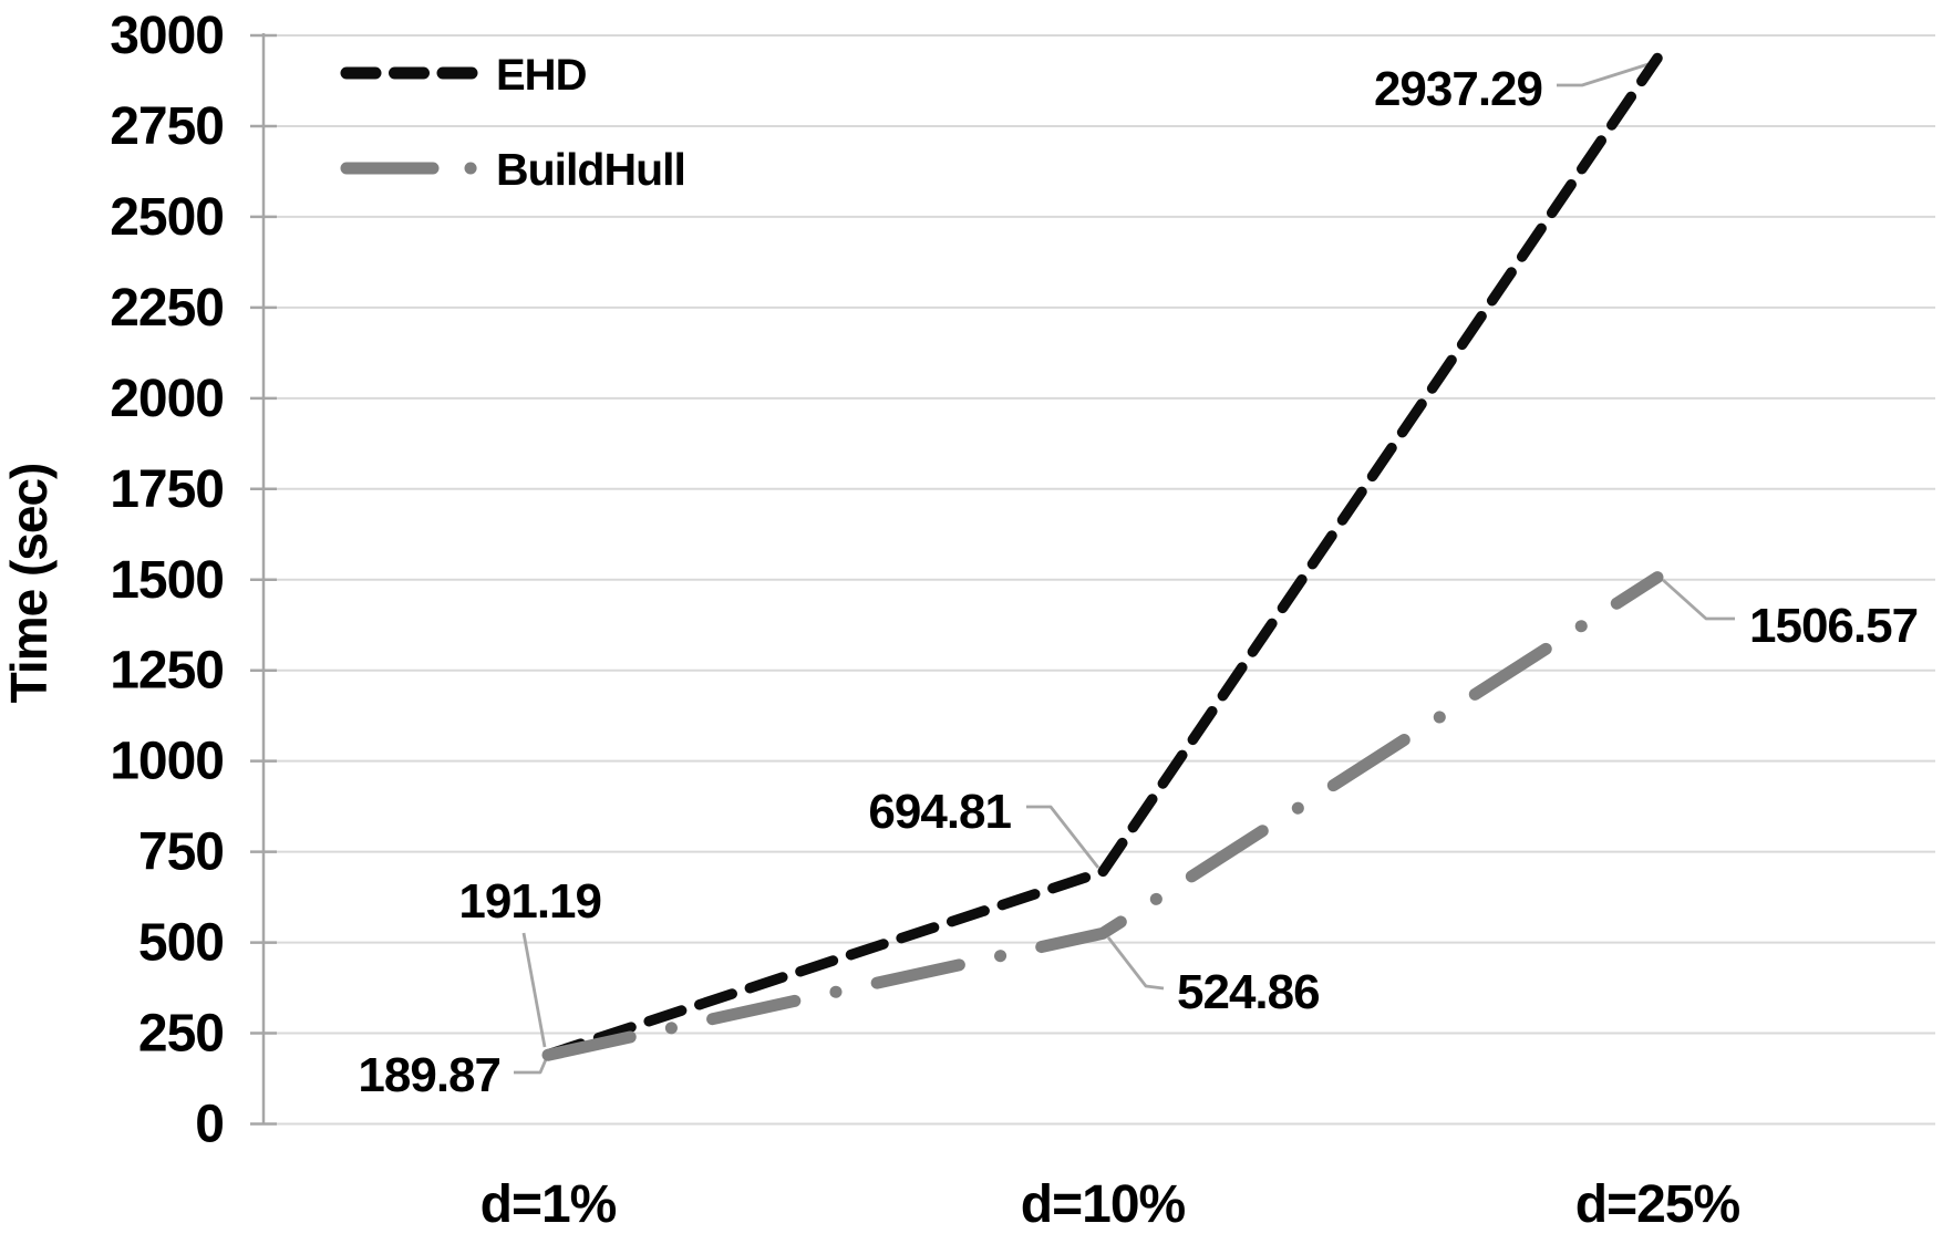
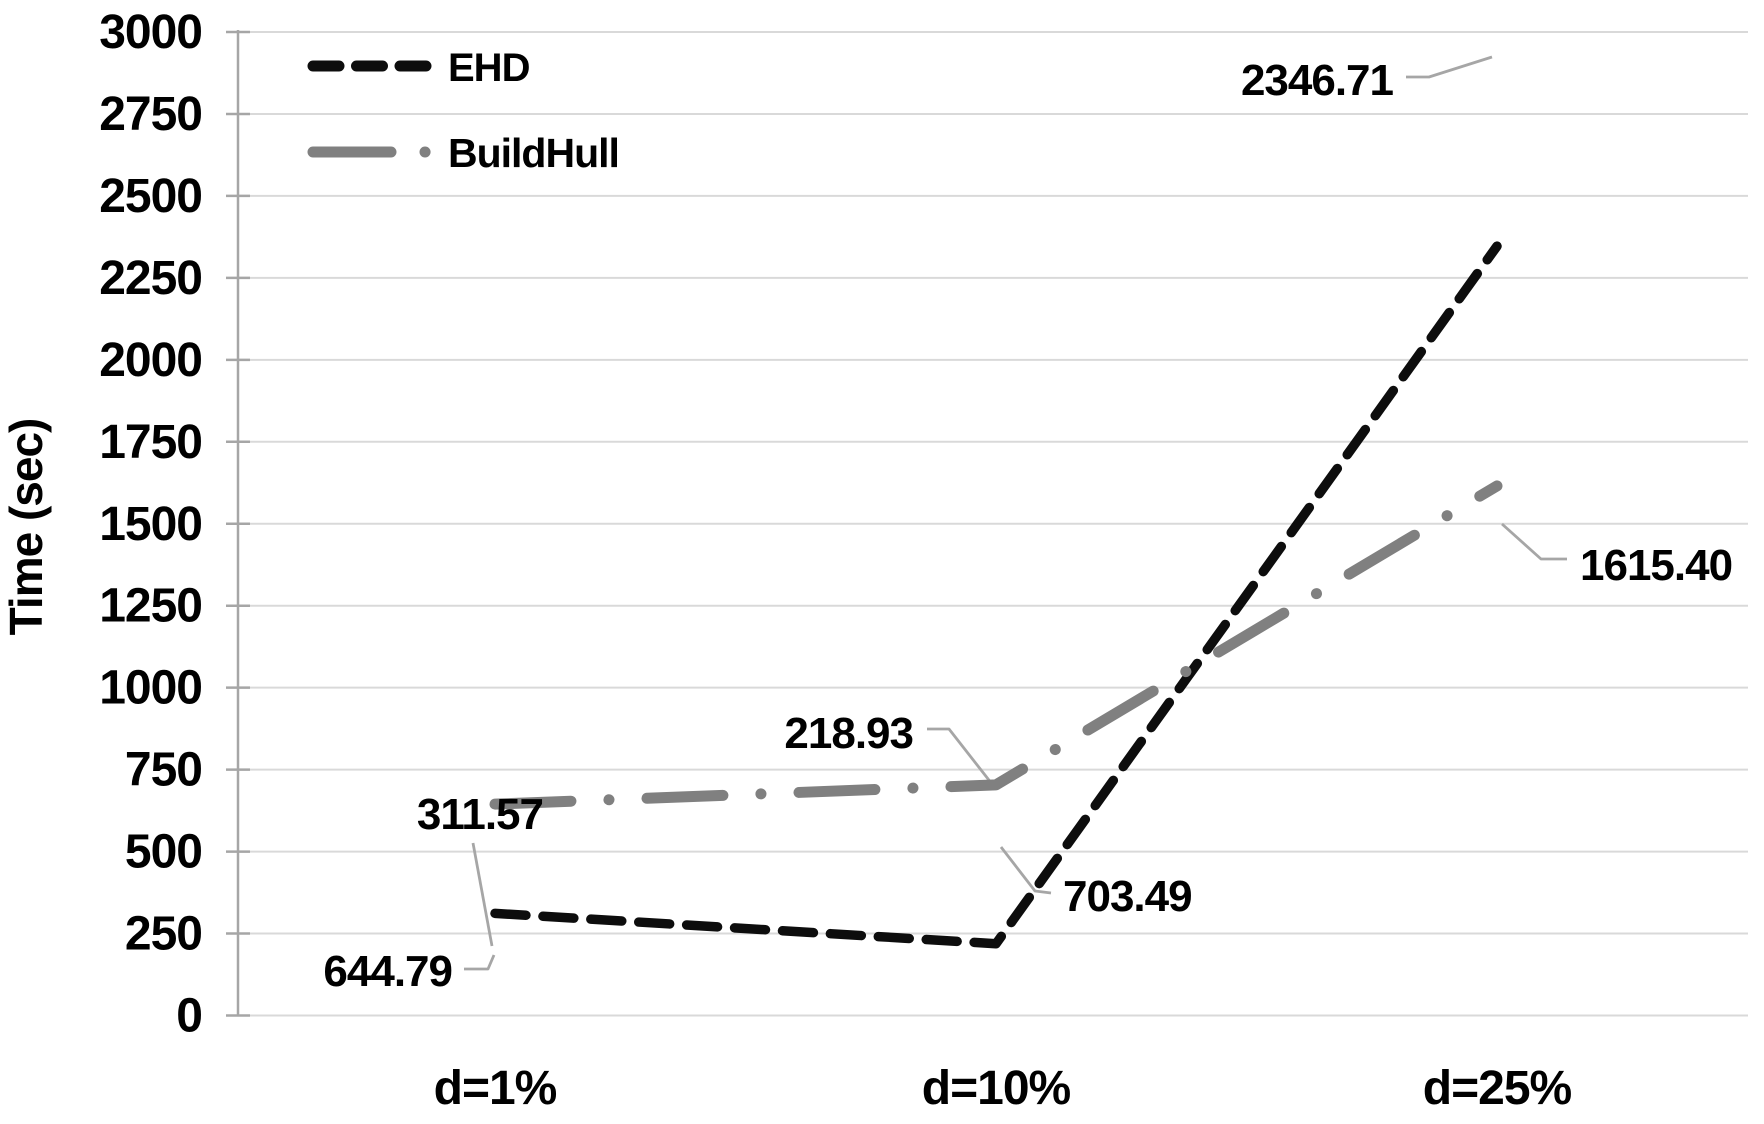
EHD/d=1%: 191.19 -> 311.57
BuildHull/d=1%: 189.87 -> 644.79
EHD/d=10%: 694.81 -> 218.93
BuildHull/d=10%: 524.86 -> 703.49
EHD/d=25%: 2937.29 -> 2346.71
BuildHull/d=25%: 1506.57 -> 1615.40
